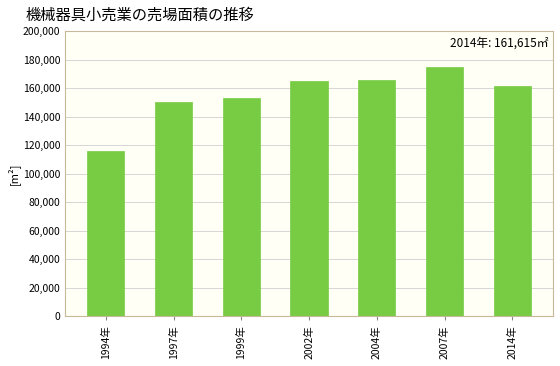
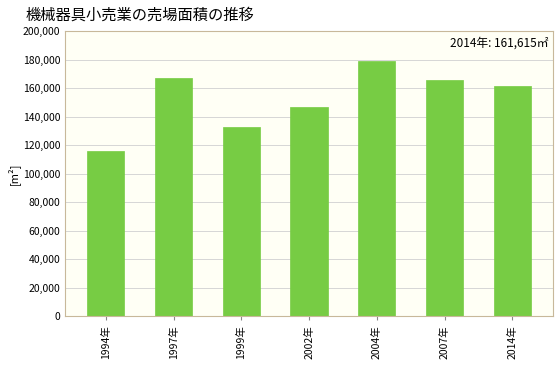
1997年: 150,000 -> 167,000
1999年: 153,000 -> 133,000
2002年: 165,000 -> 147,000
2004年: 166,000 -> 179,000
2007年: 175,000 -> 166,000
